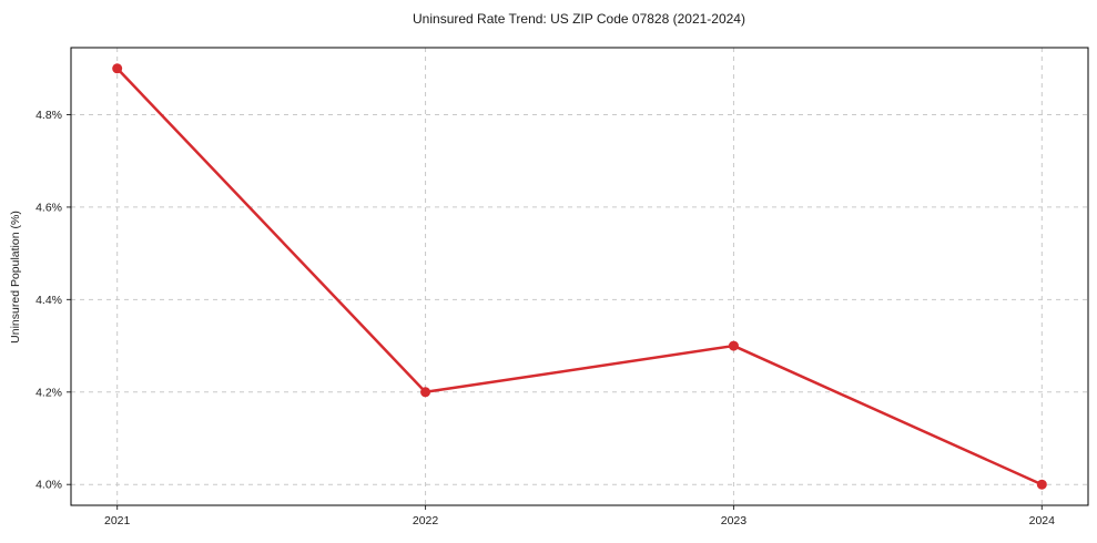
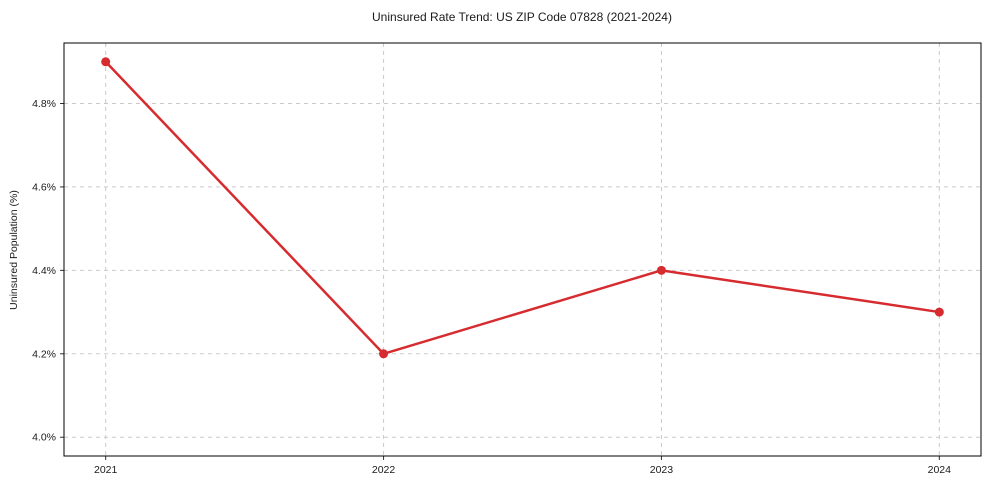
2023: 4.3% -> 4.4%
2024: 4.0% -> 4.3%
